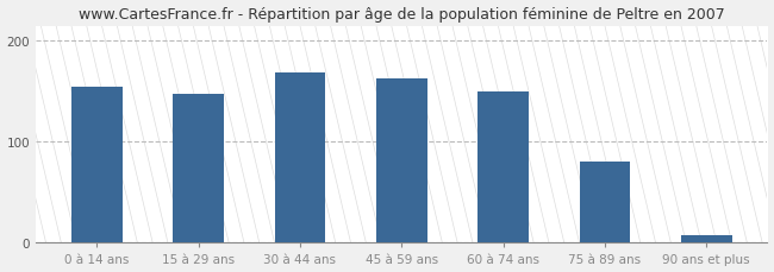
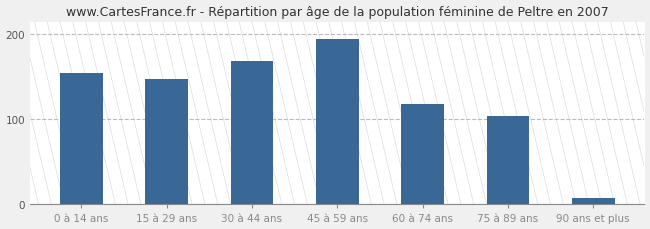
45 à 59 ans: 163 -> 194
60 à 74 ans: 150 -> 118
75 à 89 ans: 80 -> 104
